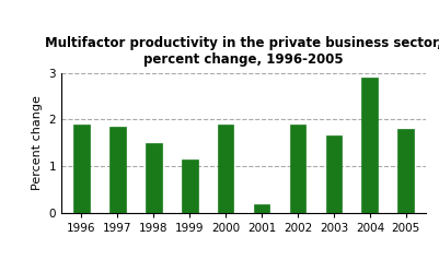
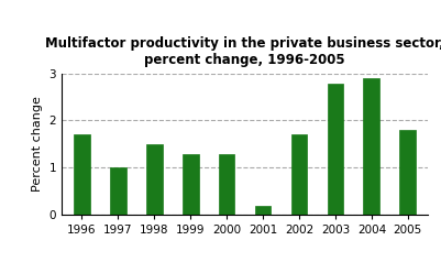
1996: 1.90 -> 1.70
1997: 1.85 -> 1.00
1999: 1.15 -> 1.28
2000: 1.90 -> 1.28
2002: 1.90 -> 1.70
2003: 1.65 -> 2.78
